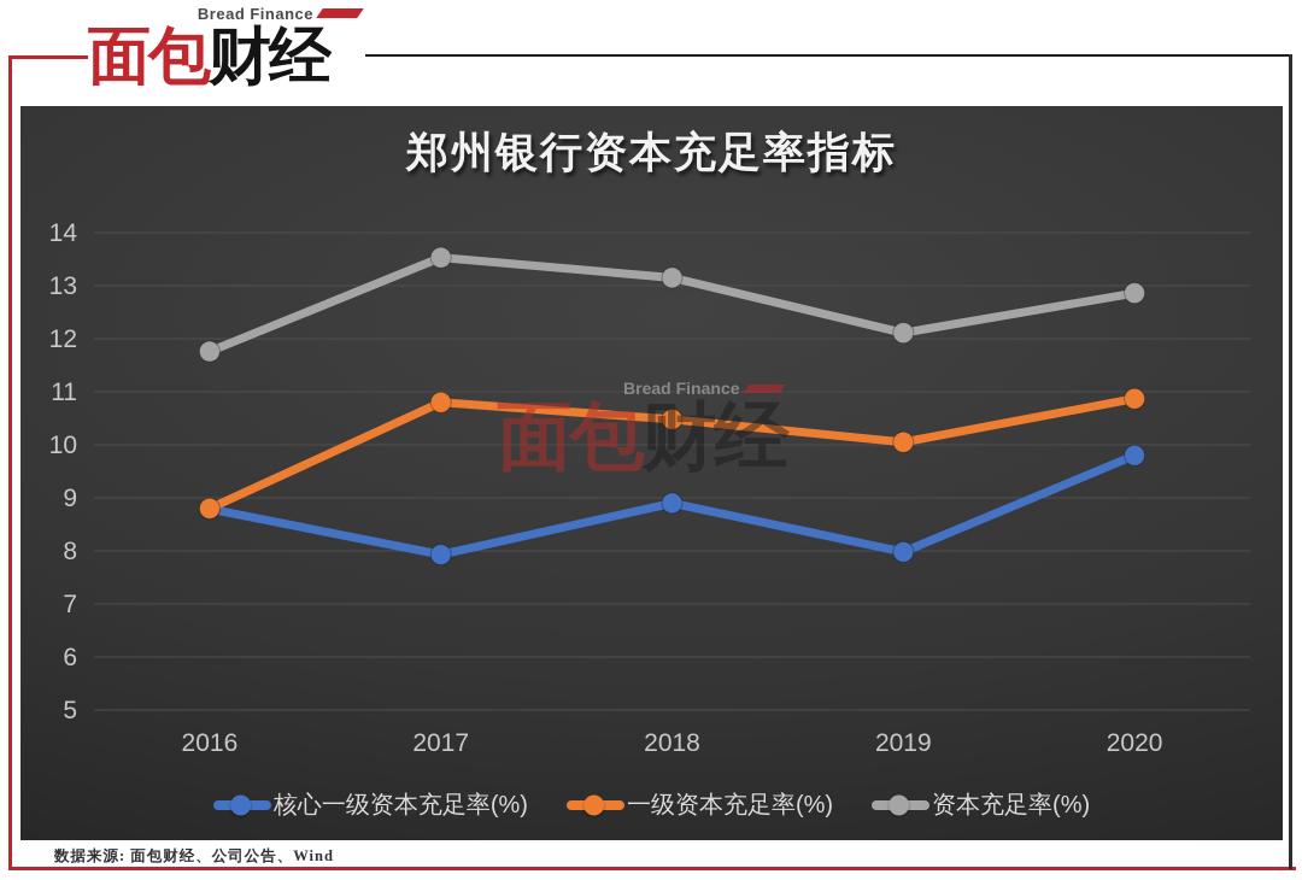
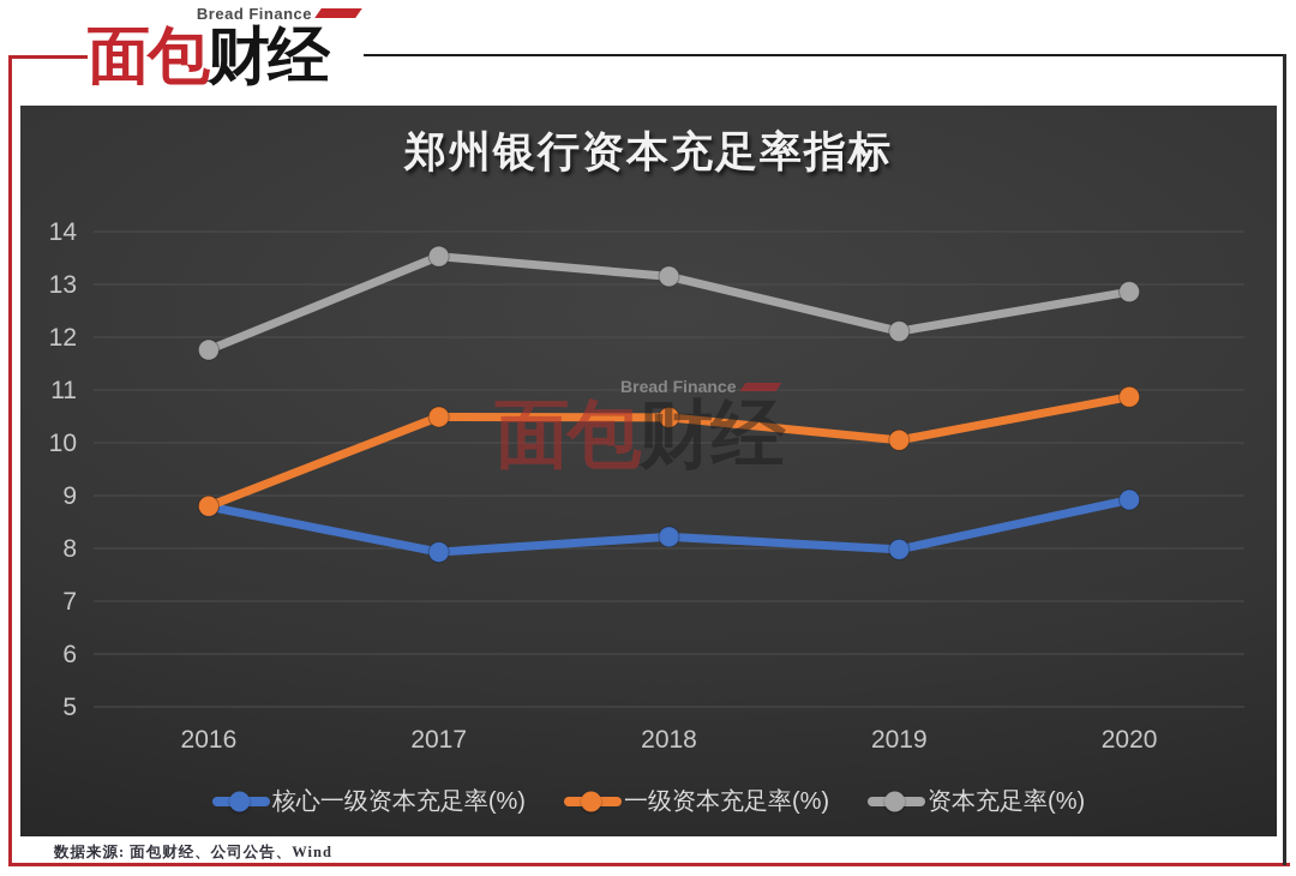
一级资本充足率(%)/2017: 10.8 -> 10.5
核心一级资本充足率(%)/2018: 8.9 -> 8.2
核心一级资本充足率(%)/2020: 9.8 -> 8.9
